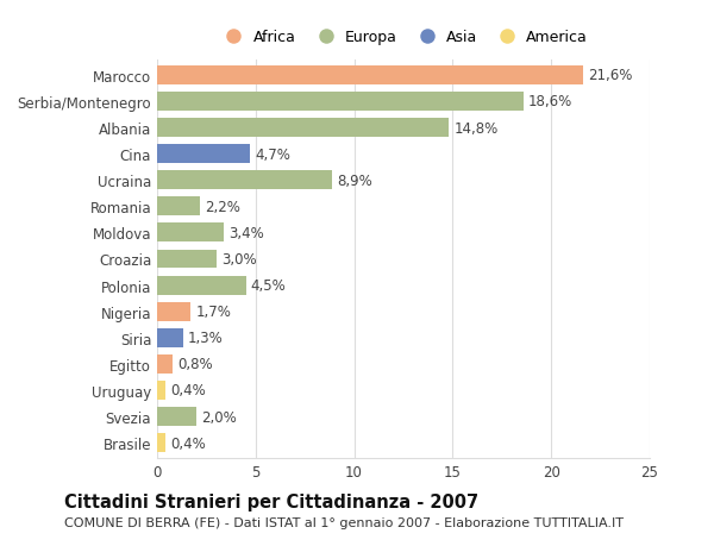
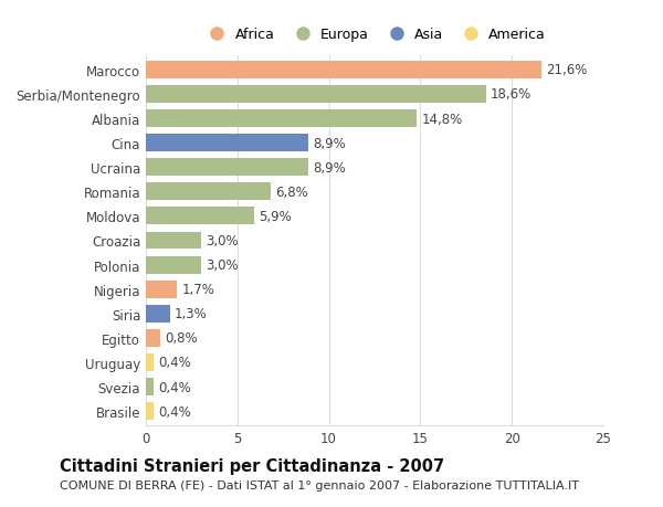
Cina: 4,7% -> 8,9%
Romania: 2,2% -> 6,8%
Moldova: 3,4% -> 5,9%
Polonia: 4,5% -> 3,0%
Svezia: 2,0% -> 0,4%
